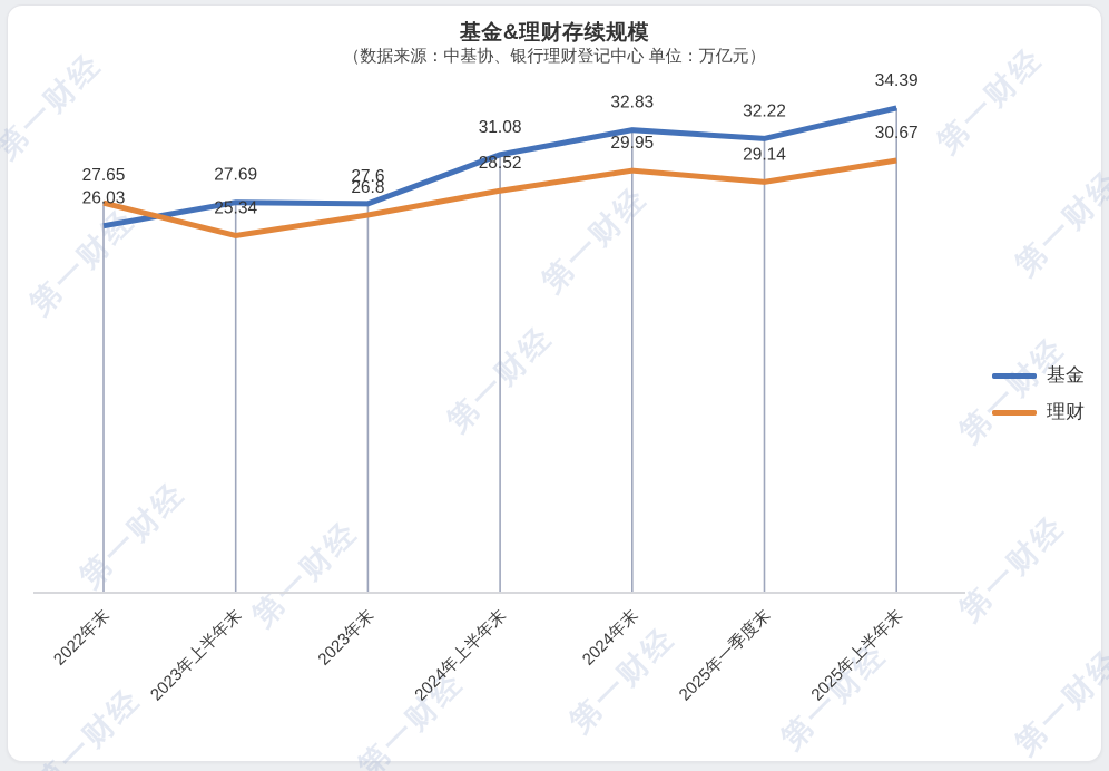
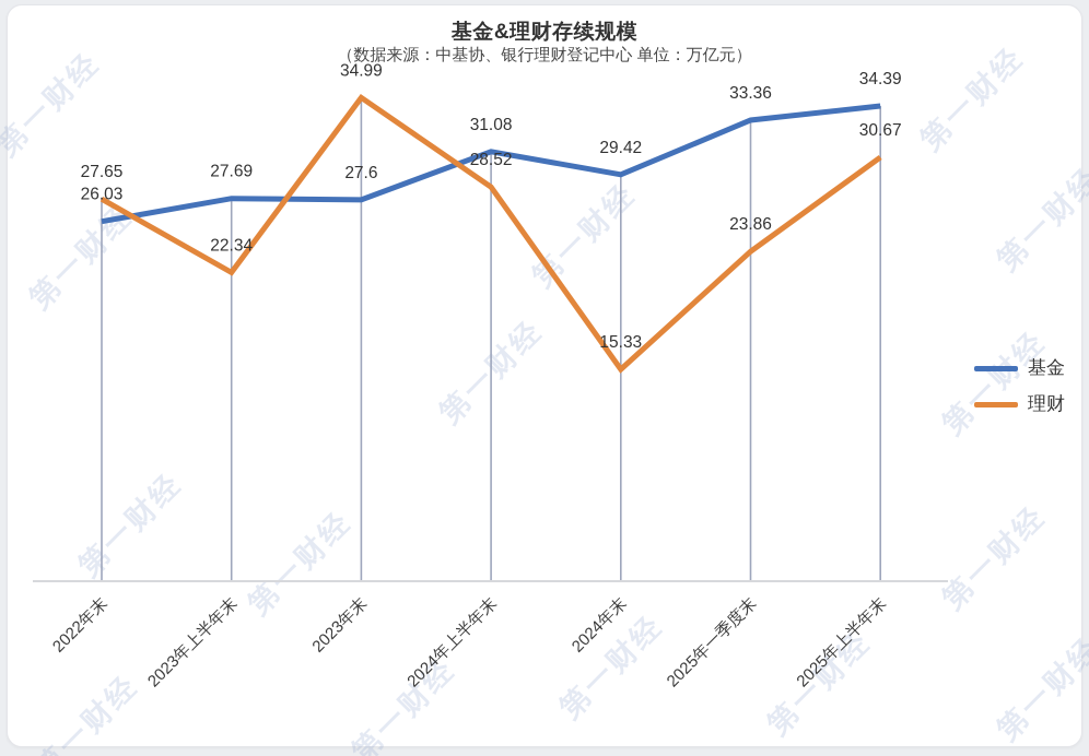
理财/2023年上半年末: 25.34 -> 22.34
理财/2023年末: 26.8 -> 34.99
基金/2024年末: 32.83 -> 29.42
理财/2024年末: 29.95 -> 15.33
基金/2025年一季度末: 32.22 -> 33.36
理财/2025年一季度末: 29.14 -> 23.86
